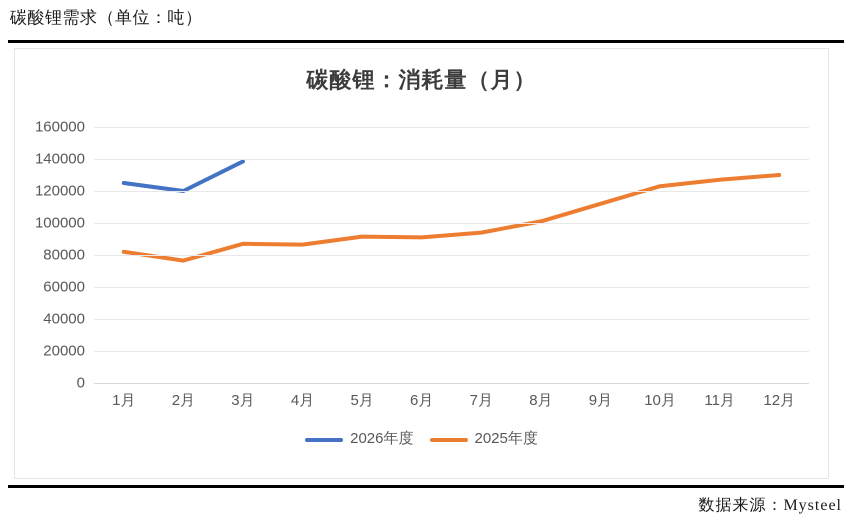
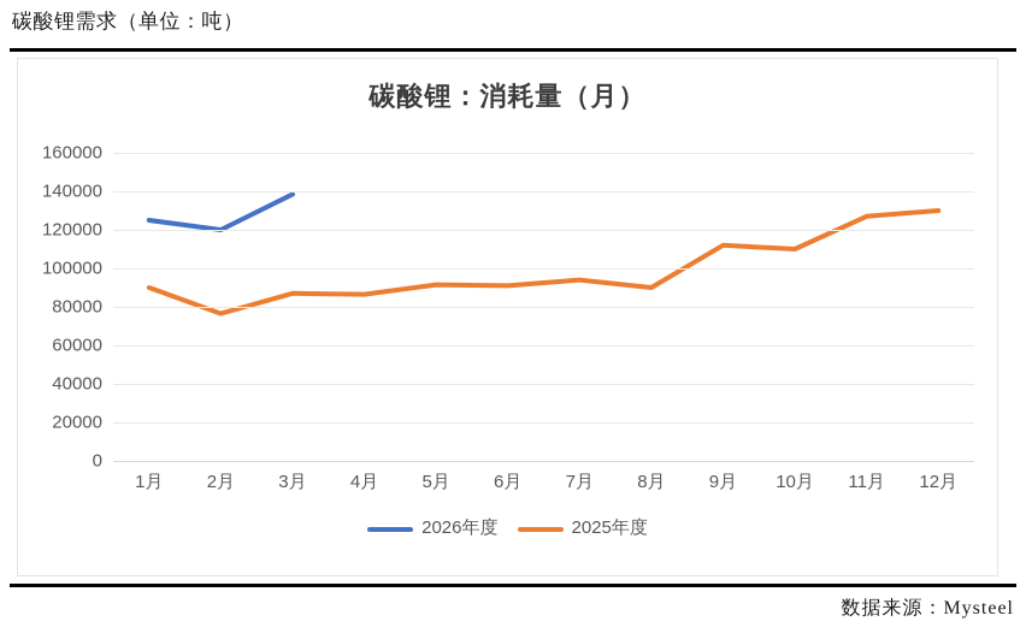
2025年度/1月: 82000 -> 90000
2025年度/8月: 101000 -> 90000
2025年度/10月: 123000 -> 110000
